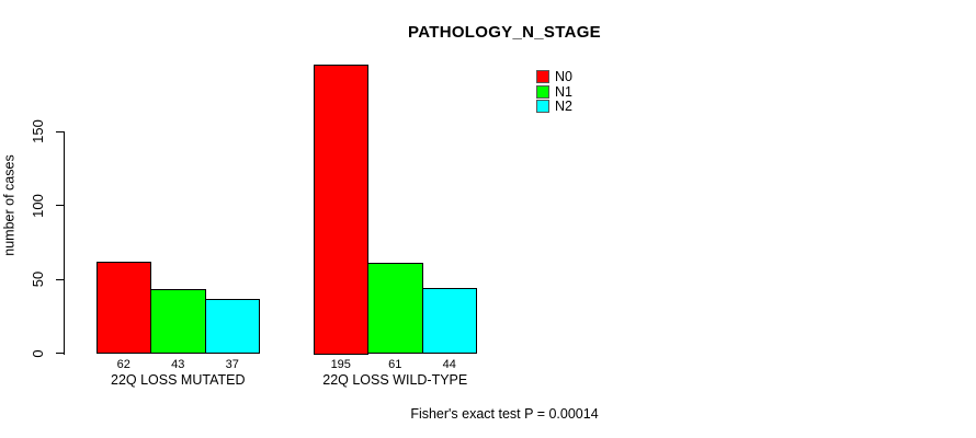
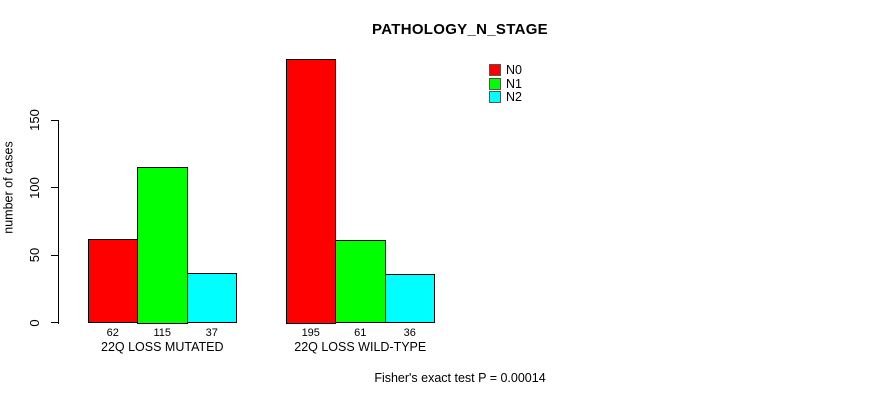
N1/22Q LOSS MUTATED: 43 -> 115
N2/22Q LOSS WILD-TYPE: 44 -> 36
